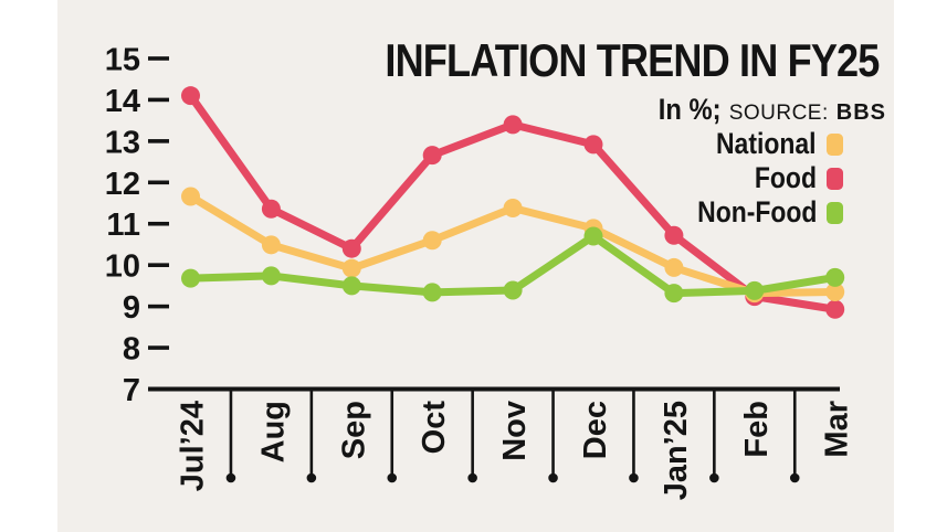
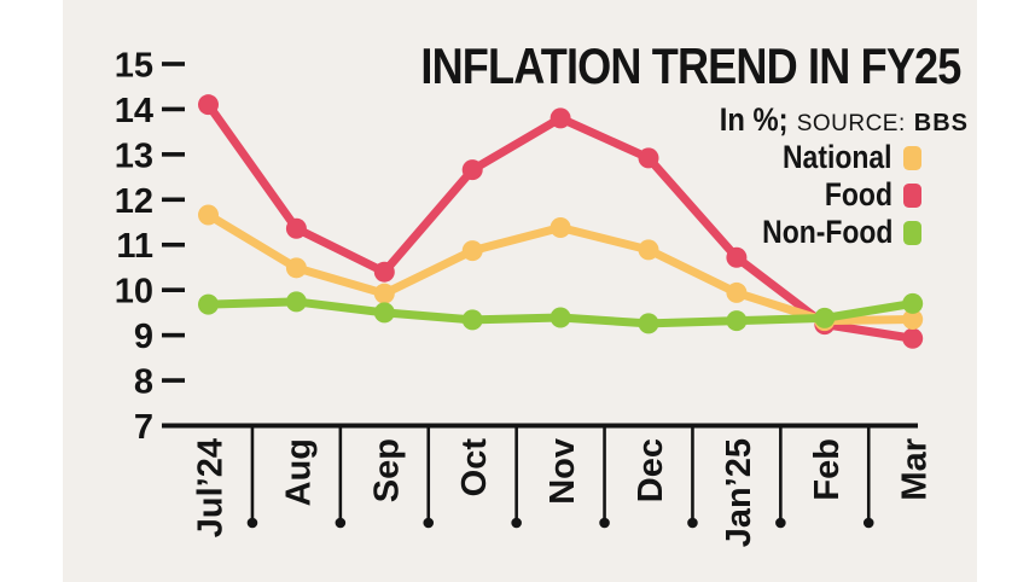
National/Oct: 10.6 -> 10.9
Food/Nov: 13.4 -> 13.8
Non-Food/Dec: 10.7 -> 9.3
